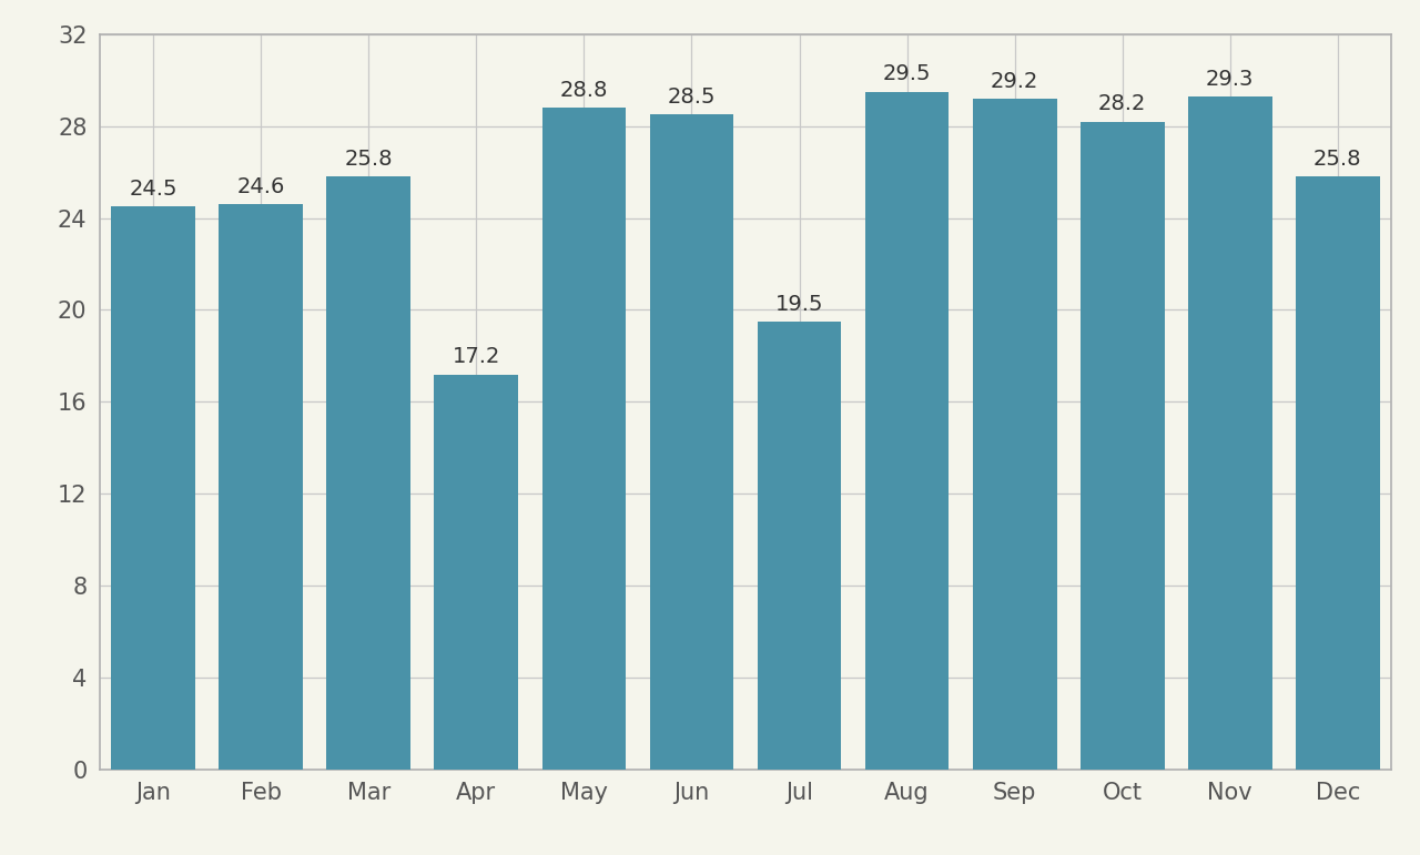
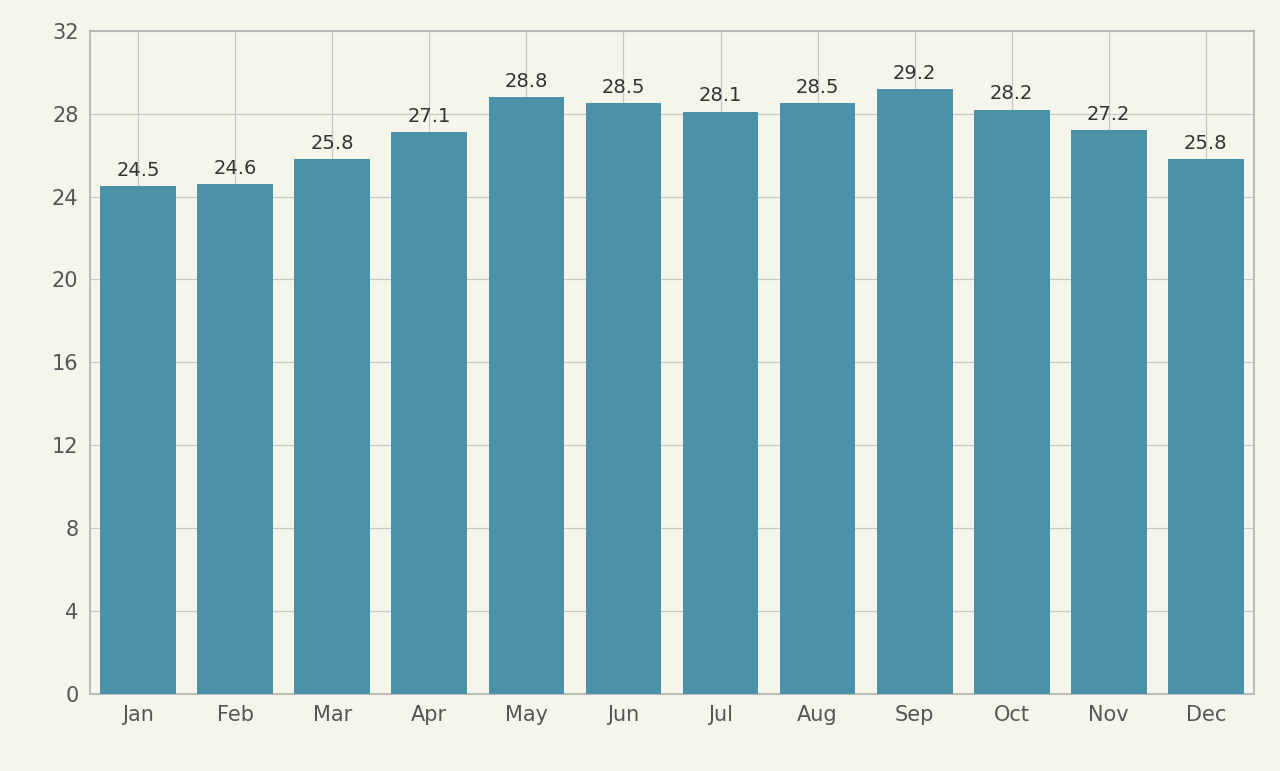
Apr: 17.2 -> 27.1
Jul: 19.5 -> 28.1
Aug: 29.5 -> 28.5
Nov: 29.3 -> 27.2
